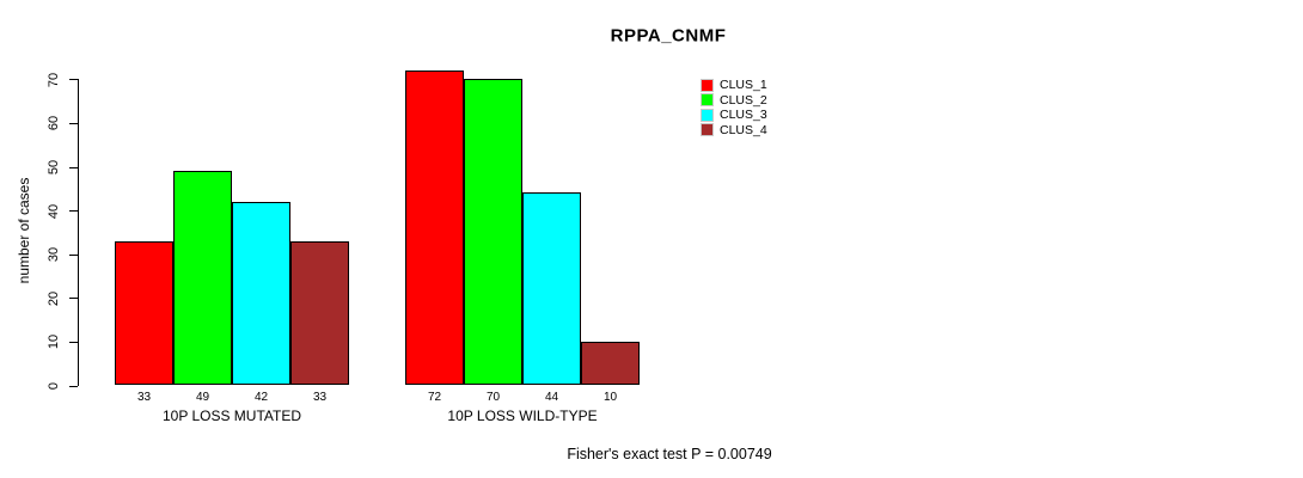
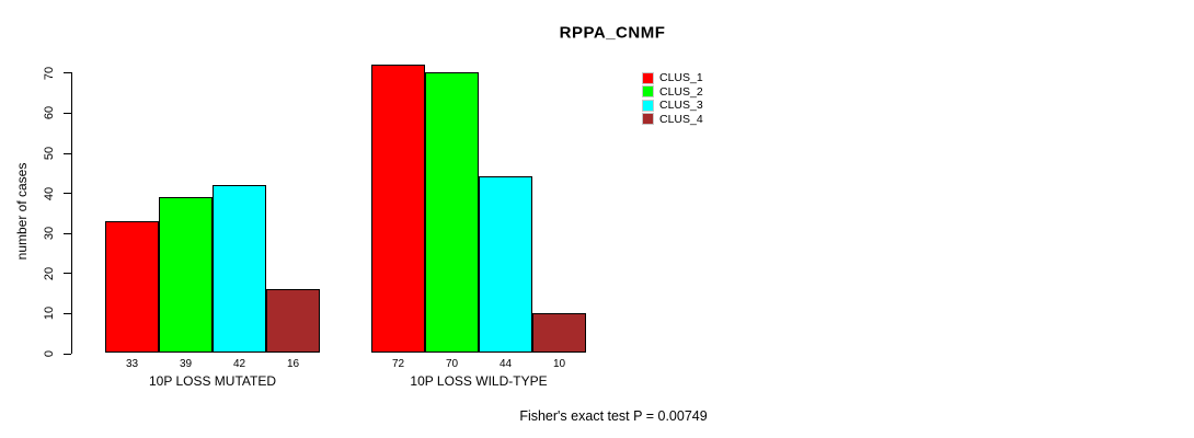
CLUS_2/10P LOSS MUTATED: 49 -> 39
CLUS_4/10P LOSS MUTATED: 33 -> 16
